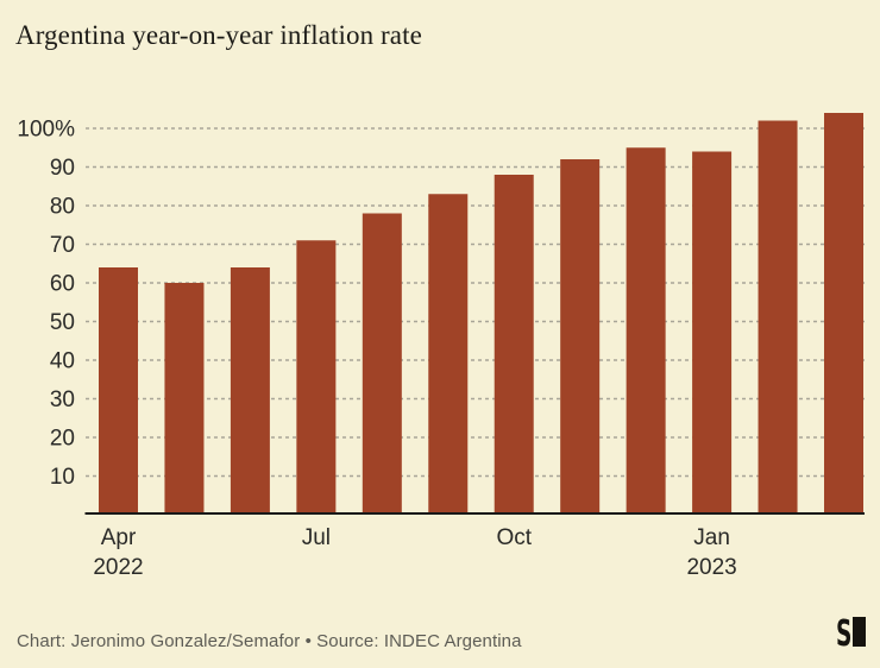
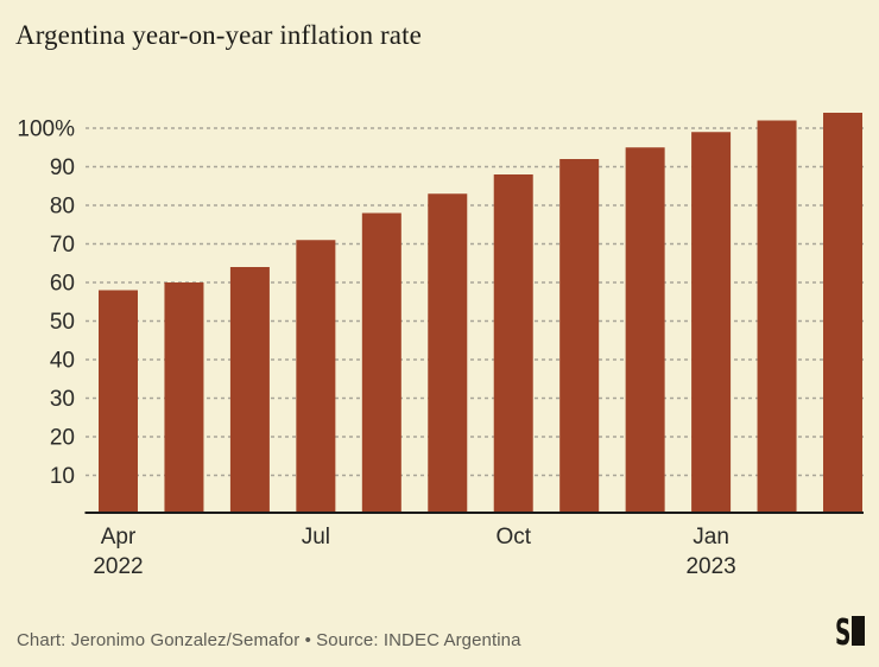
Apr 2022: 64% -> 58%
Jan 2023: 94% -> 99%
